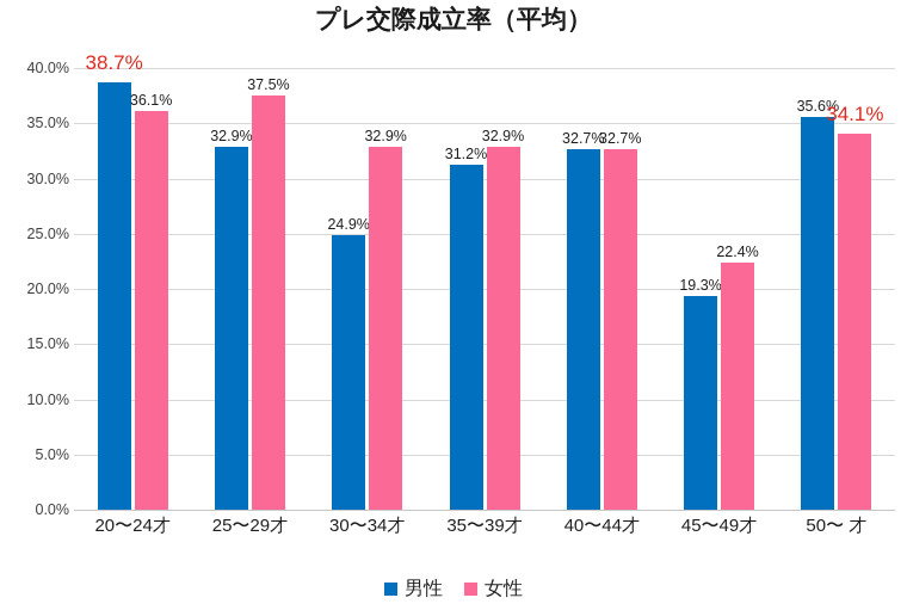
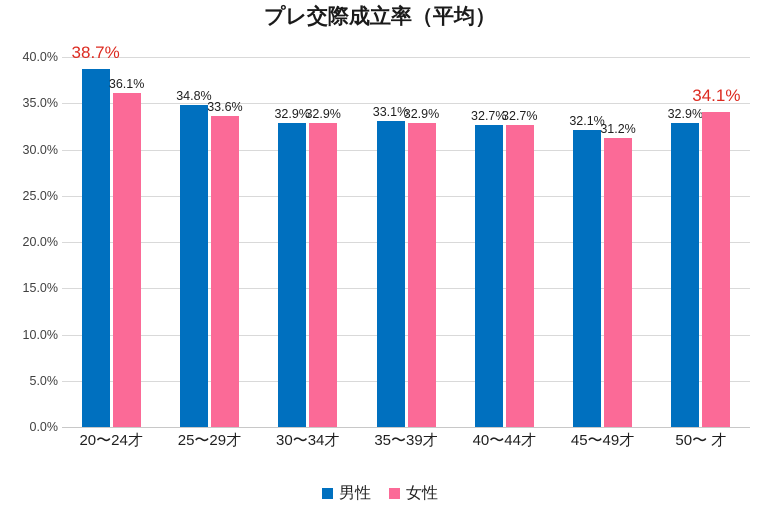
男性/25〜29才: 32.9% -> 34.8%
女性/25〜29才: 37.5% -> 33.6%
男性/30〜34才: 24.9% -> 32.9%
男性/35〜39才: 31.2% -> 33.1%
男性/45〜49才: 19.3% -> 32.1%
女性/45〜49才: 22.4% -> 31.2%
男性/50〜 才: 35.6% -> 32.9%
